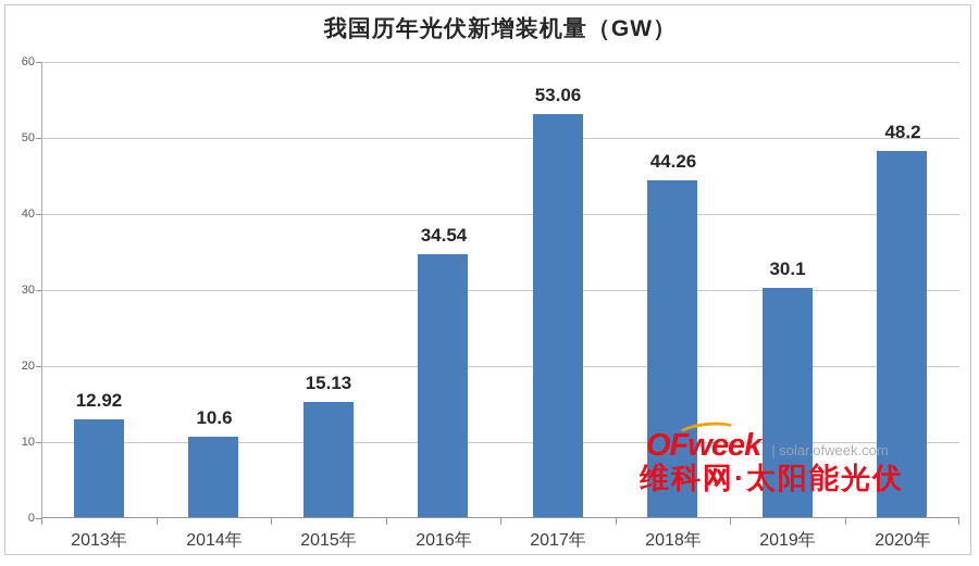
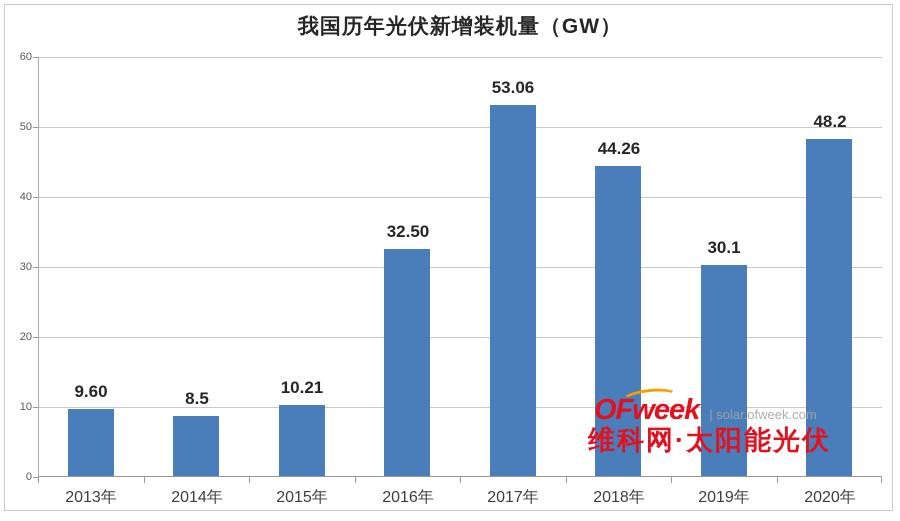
2013年: 12.92 -> 9.60
2014年: 10.6 -> 8.5
2015年: 15.13 -> 10.21
2016年: 34.54 -> 32.50
